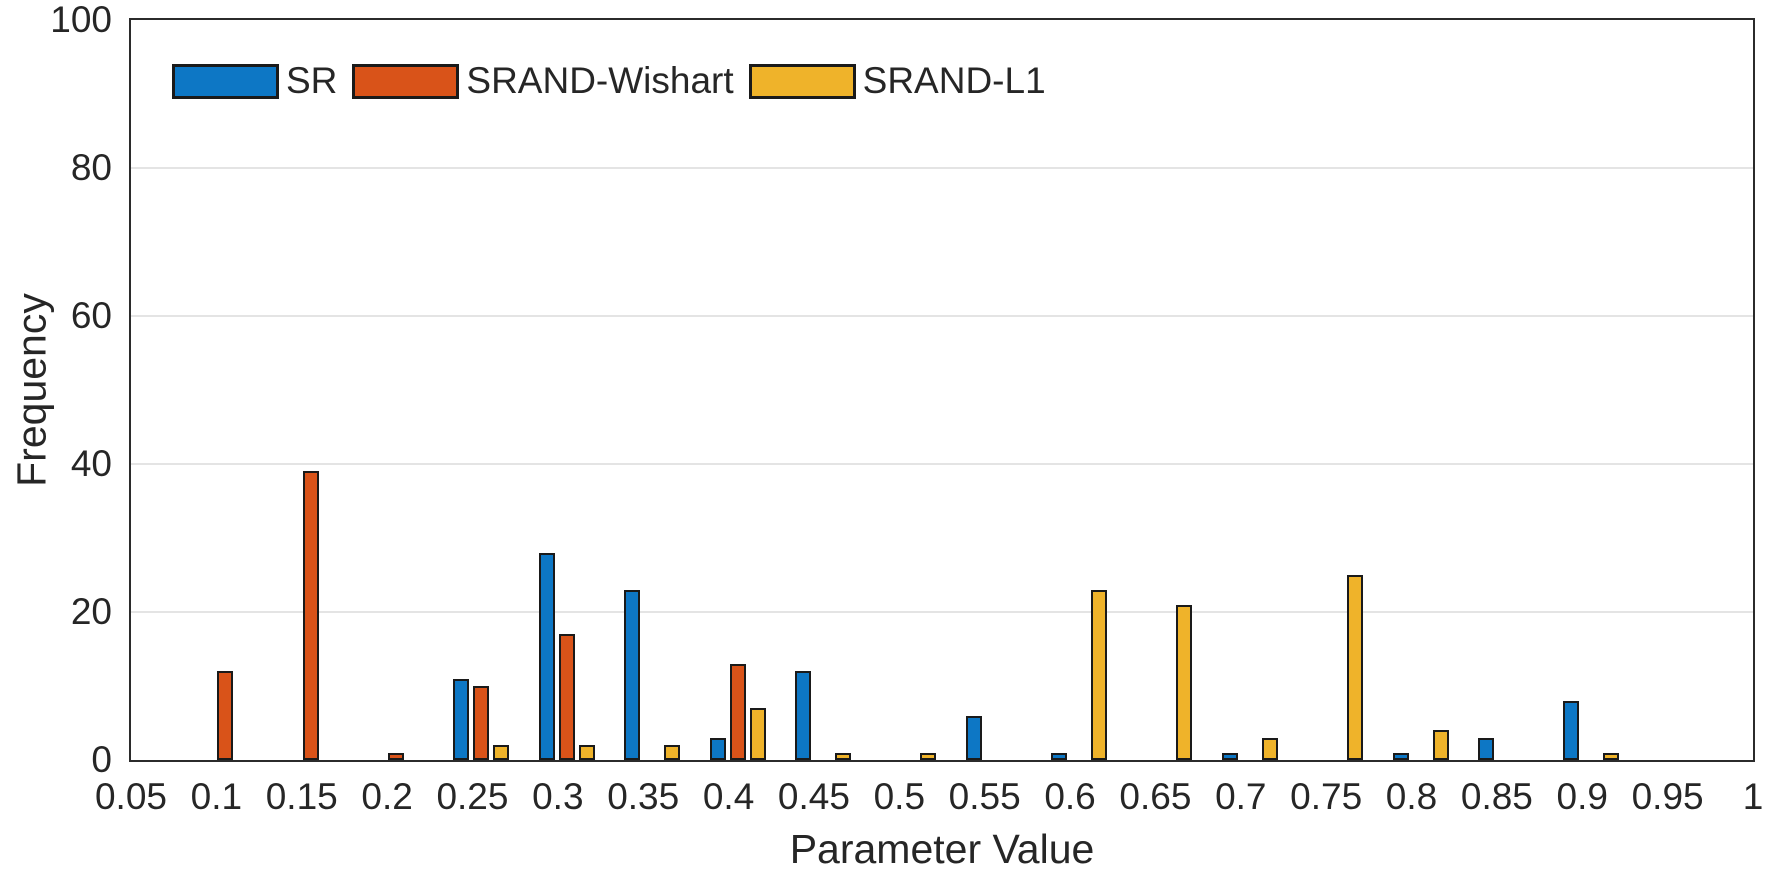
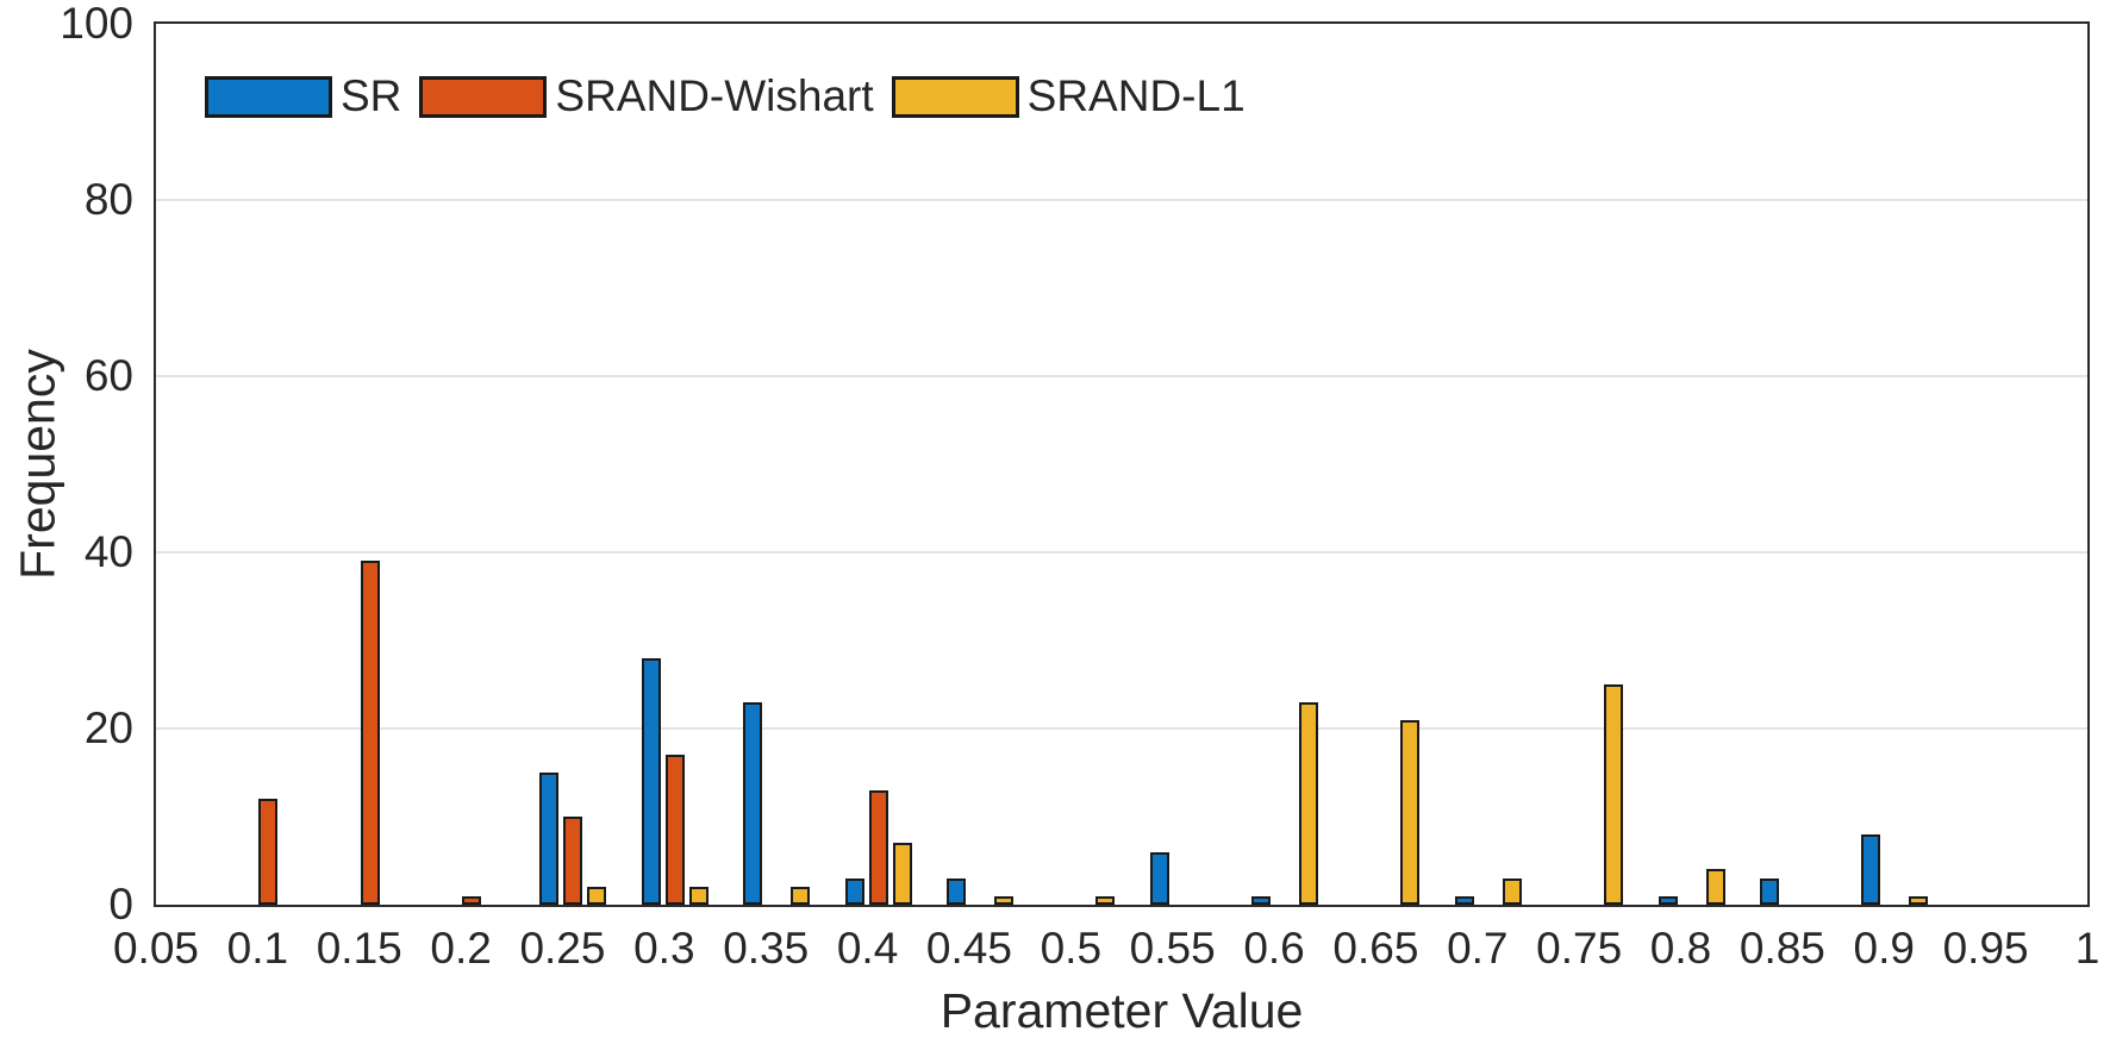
SR/0.25: 11 -> 15
SR/0.45: 12 -> 3
